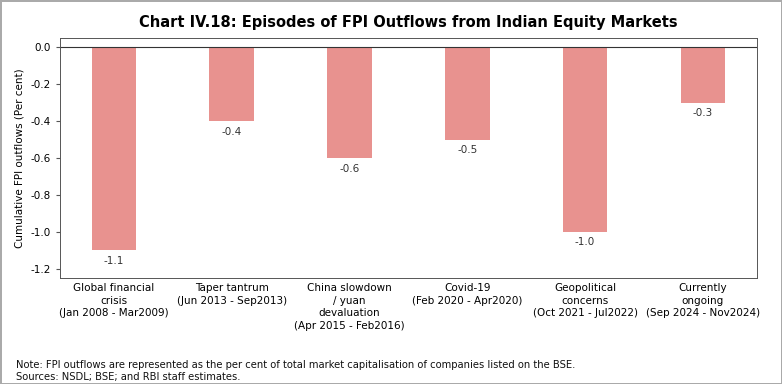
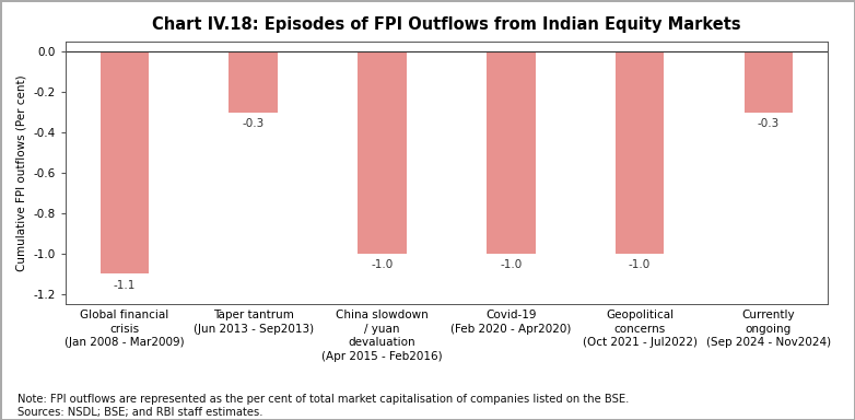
Taper tantrum (Jun 2013 - Sep2013): -0.4 -> -0.3
China slowdown / yuan devaluation (Apr 2015 - Feb2016): -0.6 -> -1.0
Covid-19 (Feb 2020 - Apr2020): -0.5 -> -1.0
